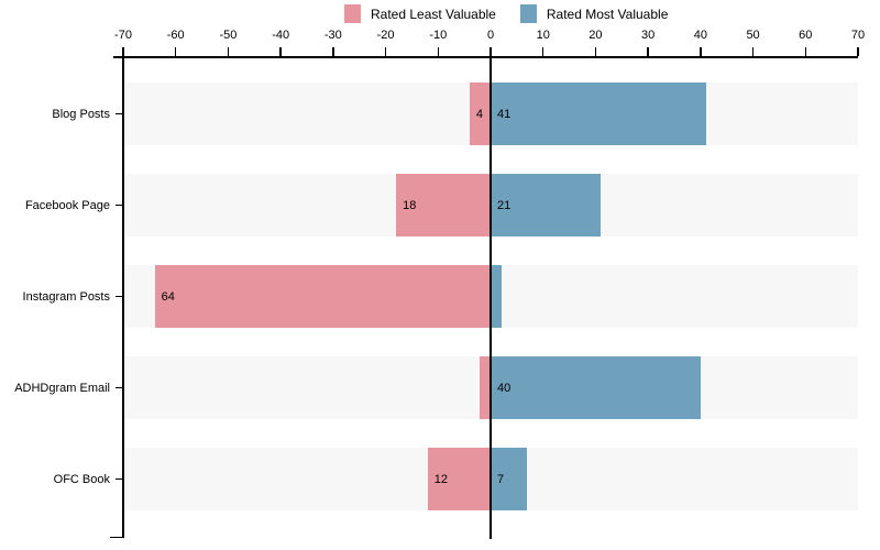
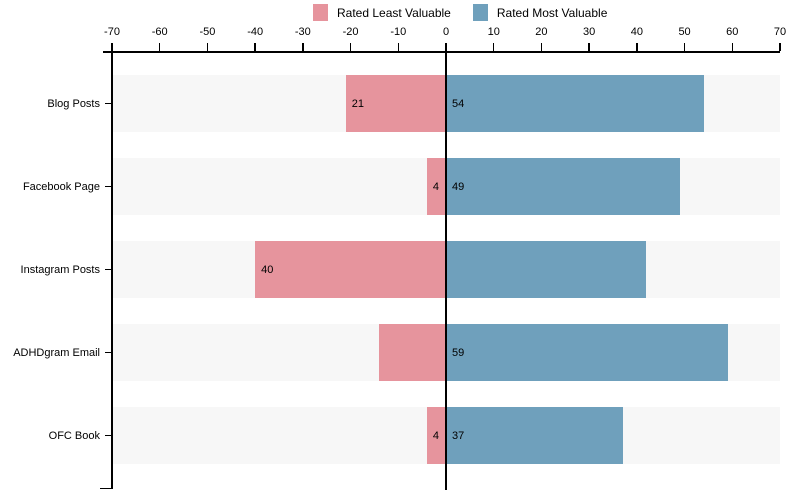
Rated Least Valuable/Blog Posts: 4 -> 21
Rated Most Valuable/Blog Posts: 41 -> 54
Rated Least Valuable/Facebook Page: 18 -> 4
Rated Most Valuable/Facebook Page: 21 -> 49
Rated Least Valuable/Instagram Posts: 64 -> 40
Rated Most Valuable/Instagram Posts: 2 -> 42
Rated Least Valuable/ADHDgram Email: 2 -> 14
Rated Most Valuable/ADHDgram Email: 40 -> 59
Rated Least Valuable/OFC Book: 12 -> 4
Rated Most Valuable/OFC Book: 7 -> 37
